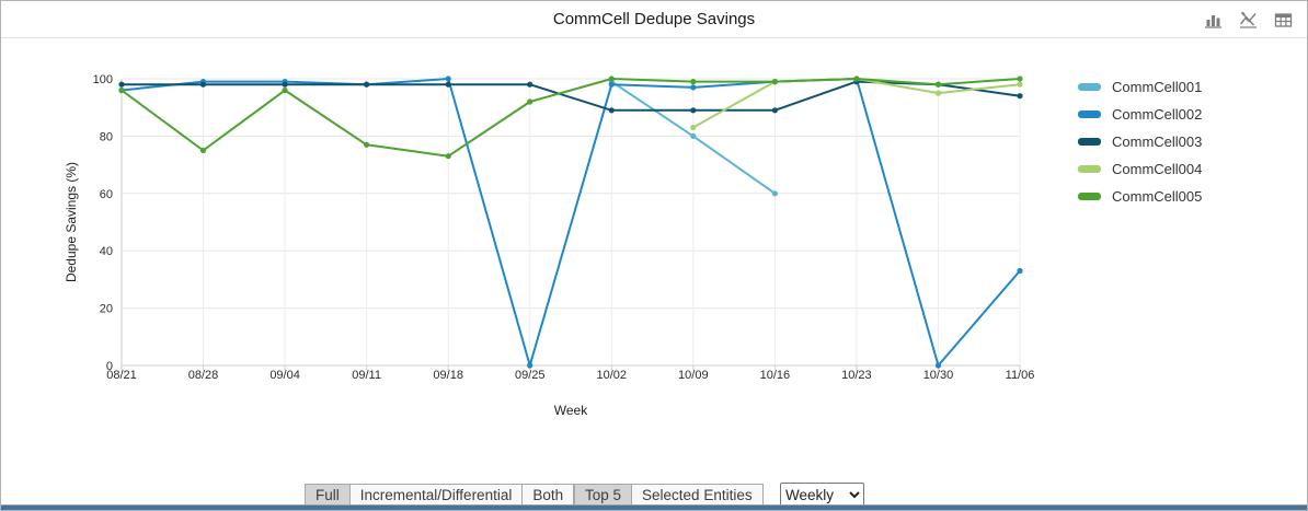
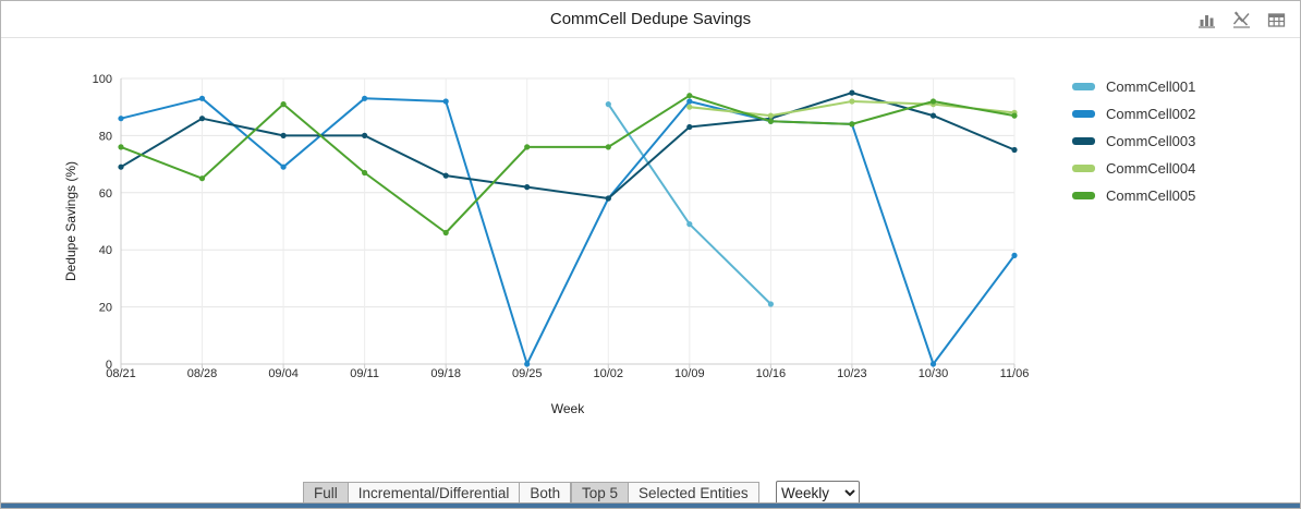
CommCell002/08/21: 96 -> 86
CommCell003/08/21: 98 -> 69
CommCell005/08/21: 96 -> 76
CommCell002/08/28: 99 -> 93
CommCell003/08/28: 98 -> 86
CommCell005/08/28: 75 -> 65
CommCell002/09/04: 99 -> 69
CommCell003/09/04: 98 -> 80
CommCell005/09/04: 96 -> 91
CommCell002/09/11: 98 -> 93
CommCell003/09/11: 98 -> 80
CommCell005/09/11: 77 -> 67
CommCell002/09/18: 100 -> 92
CommCell003/09/18: 98 -> 66
CommCell005/09/18: 73 -> 46
CommCell003/09/25: 98 -> 62
CommCell005/09/25: 92 -> 76
CommCell001/10/02: 99 -> 91
CommCell002/10/02: 98 -> 58
CommCell003/10/02: 89 -> 58
CommCell005/10/02: 100 -> 76
CommCell001/10/09: 80 -> 49
CommCell002/10/09: 97 -> 92
CommCell003/10/09: 89 -> 83
CommCell004/10/09: 83 -> 90
CommCell005/10/09: 99 -> 94
CommCell001/10/16: 60 -> 21
CommCell002/10/16: 99 -> 85
CommCell003/10/16: 89 -> 86
CommCell004/10/16: 99 -> 87
CommCell005/10/16: 99 -> 85
CommCell002/10/23: 100 -> 84
CommCell003/10/23: 99 -> 95
CommCell004/10/23: 100 -> 92
CommCell005/10/23: 100 -> 84
CommCell003/10/30: 98 -> 87
CommCell004/10/30: 95 -> 91
CommCell005/10/30: 98 -> 92
CommCell002/11/06: 33 -> 38
CommCell003/11/06: 94 -> 75
CommCell004/11/06: 98 -> 88
CommCell005/11/06: 100 -> 87
